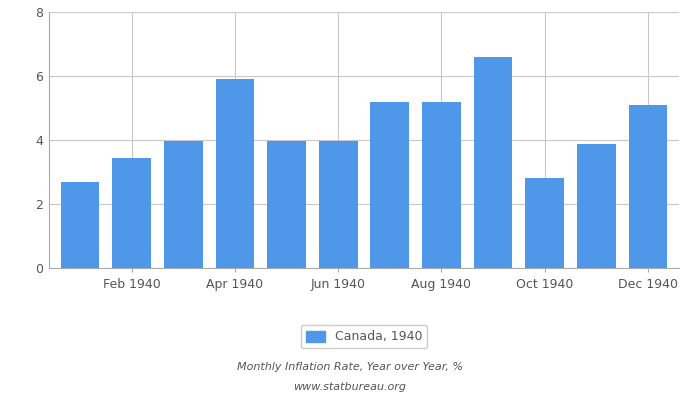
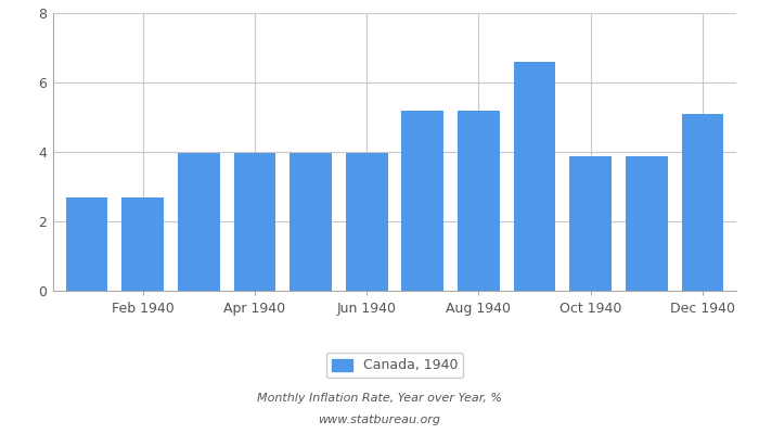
Feb 1940: 3.45 -> 2.70
Apr 1940: 5.90 -> 3.97
Oct 1940: 2.80 -> 3.88
